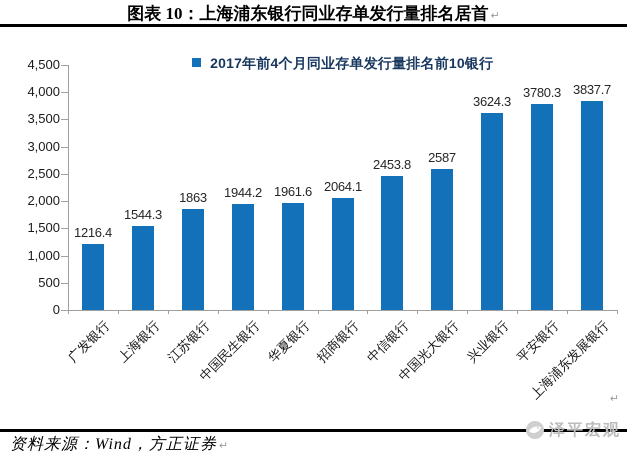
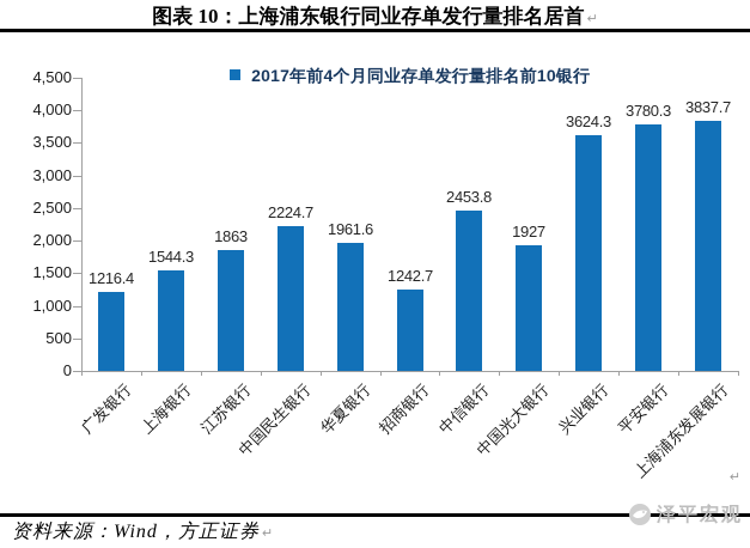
中国民生银行: 1944.2 -> 2224.7
招商银行: 2064.1 -> 1242.7
中国光大银行: 2587 -> 1927
